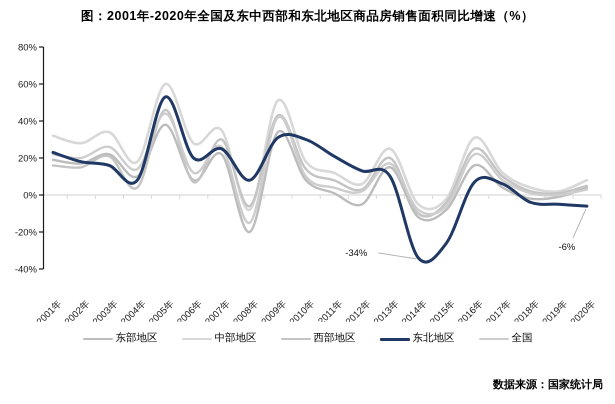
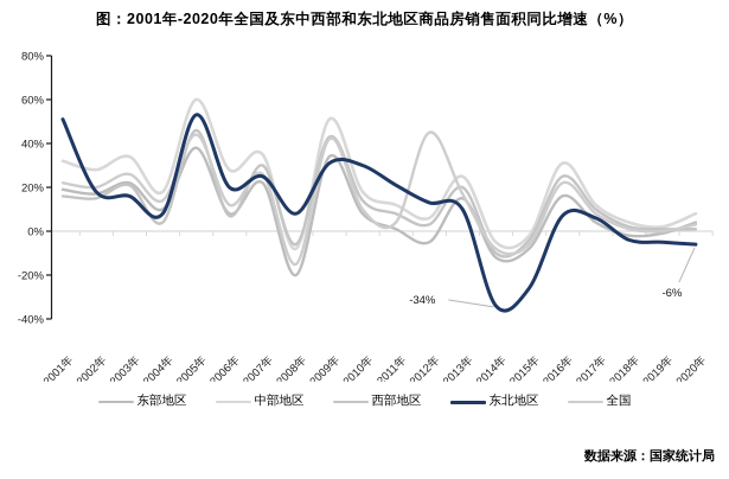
东北地区/2001年: 23% -> 51%
全国/2012年: 2% -> 45%
西部地区/2020年: 5% -> 1%
